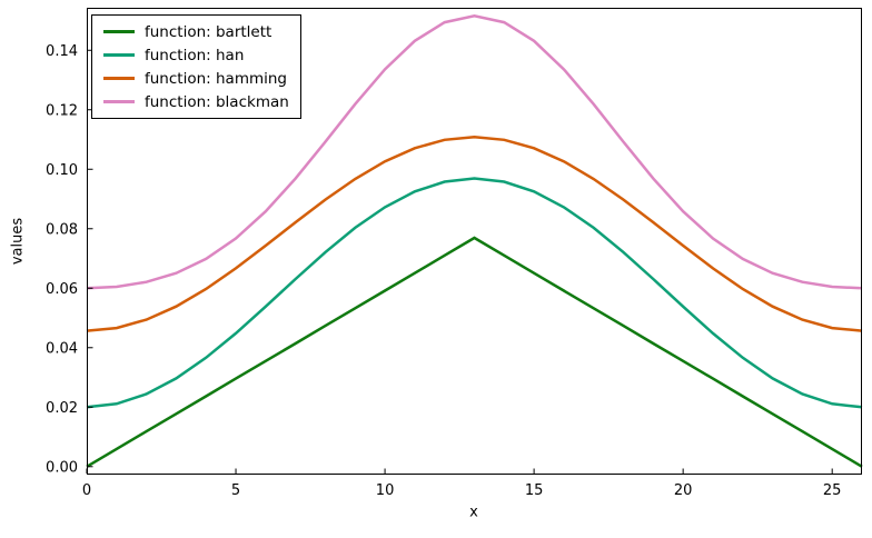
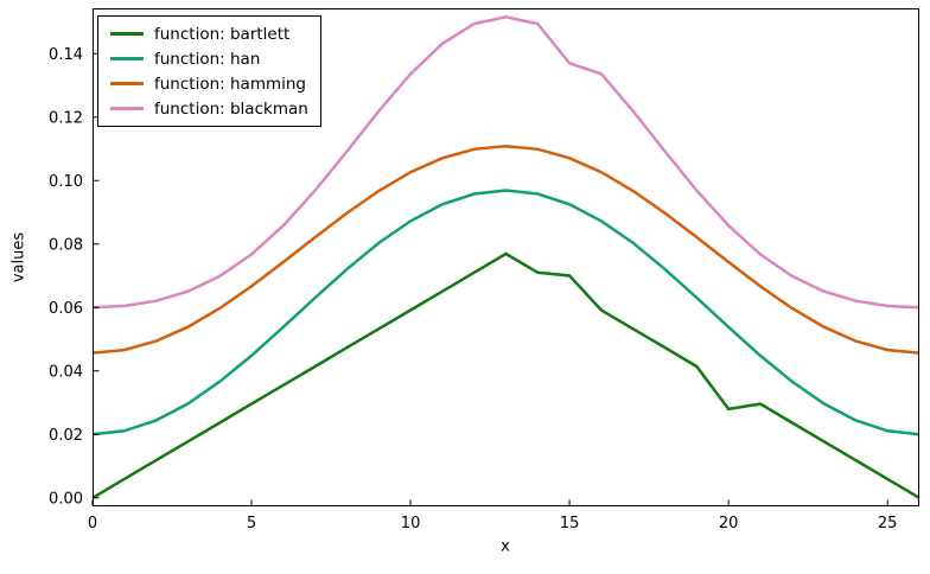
function: bartlett/15: 0.065 -> 0.070
function: blackman/15: 0.143 -> 0.137
function: bartlett/20: 0.036 -> 0.028
